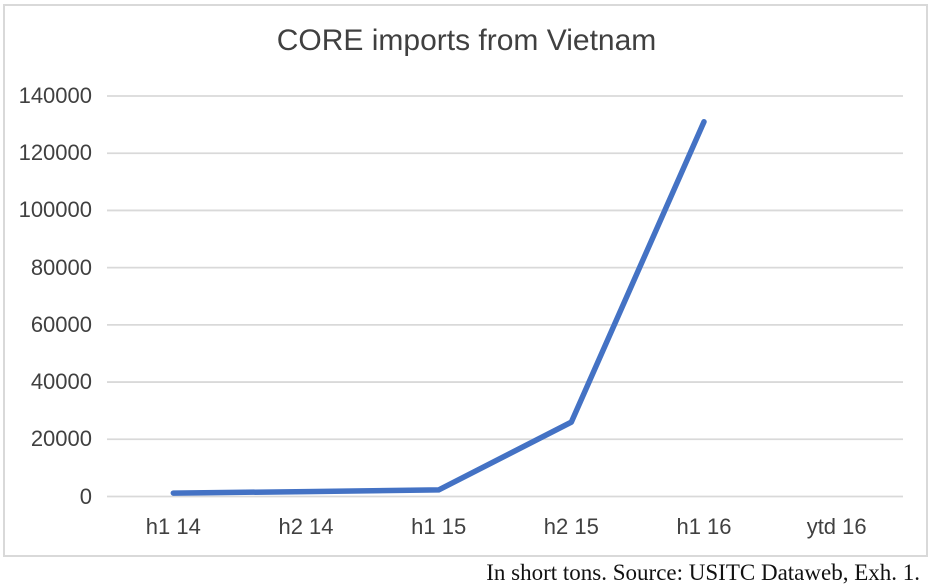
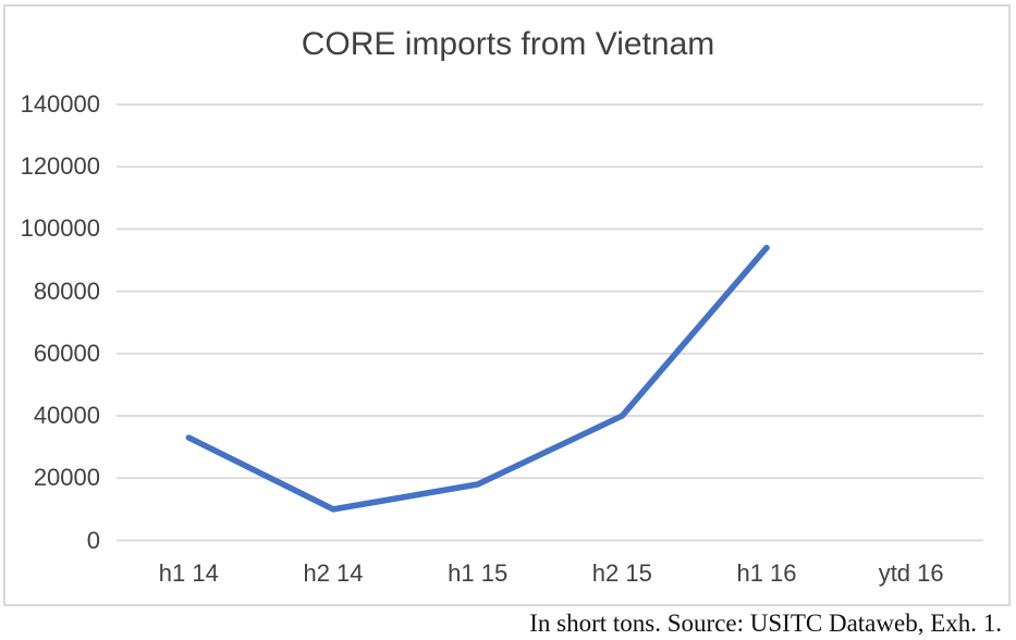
h1 14: 1000 -> 33000
h2 14: 2000 -> 10000
h1 15: 2000 -> 18000
h2 15: 26000 -> 40000
h1 16: 131000 -> 94000
